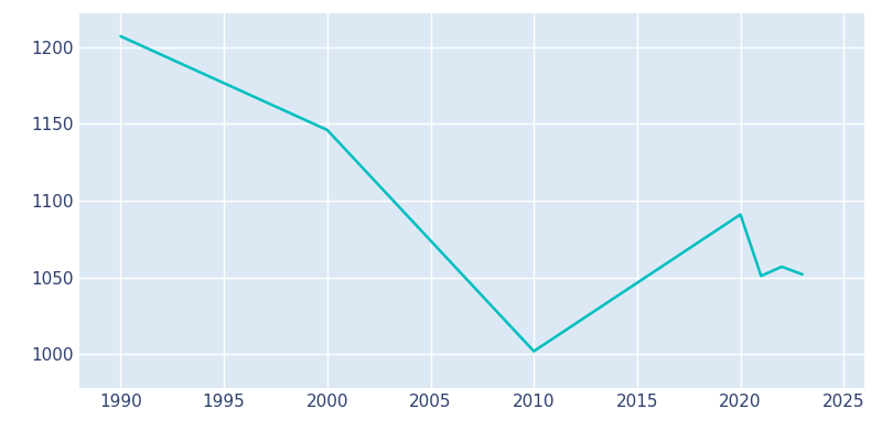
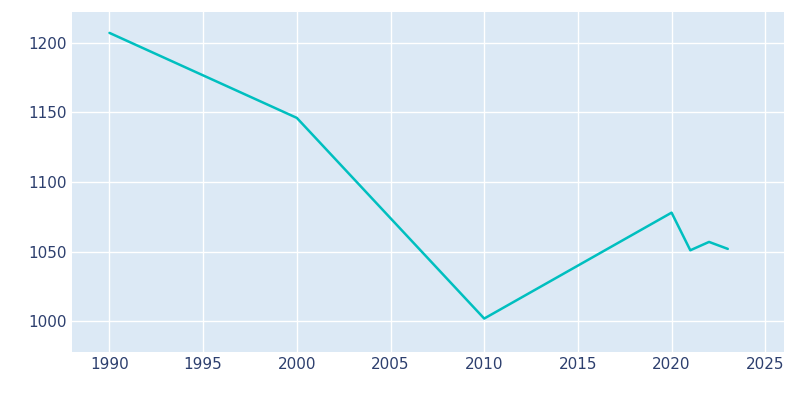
2020: 1091 -> 1078
